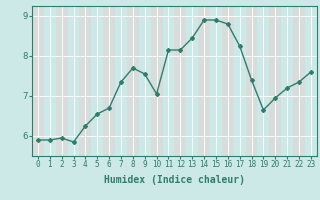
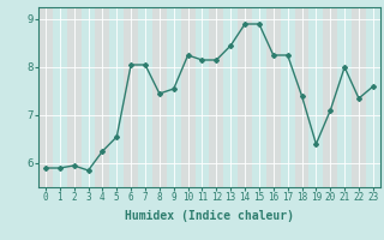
6: 6.70 -> 8.05
7: 7.35 -> 8.05
8: 7.70 -> 7.45
10: 7.05 -> 8.25
16: 8.80 -> 8.25
19: 6.65 -> 6.40
20: 6.95 -> 7.10
21: 7.20 -> 8.00
